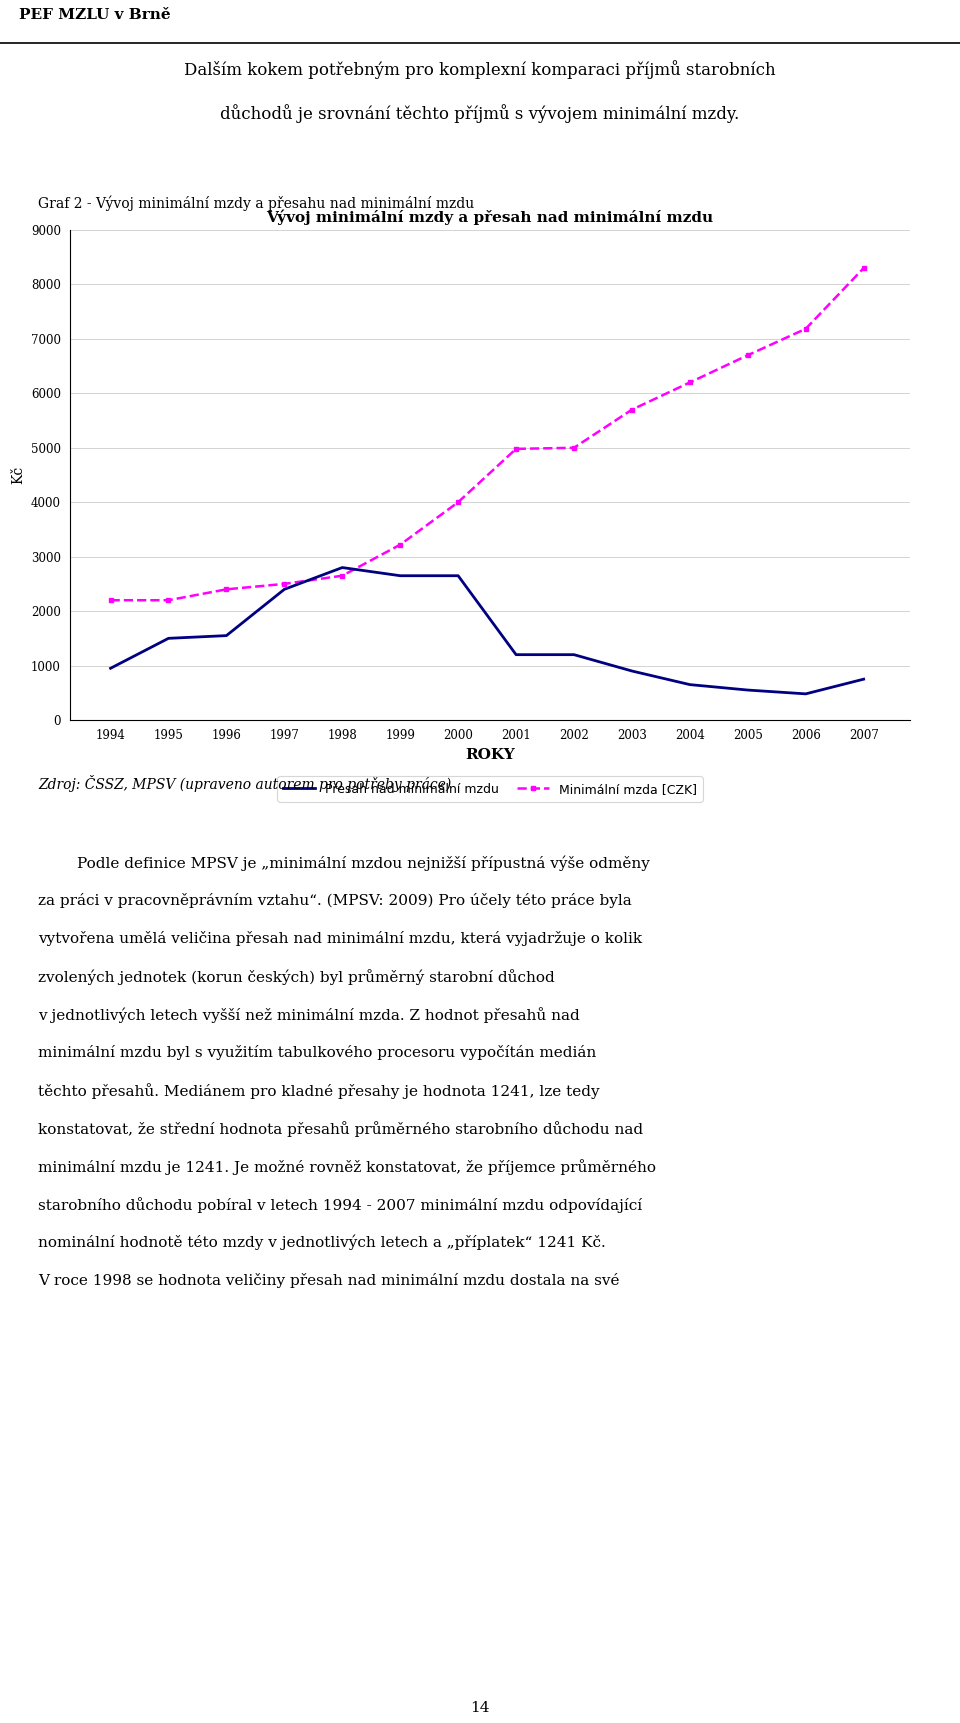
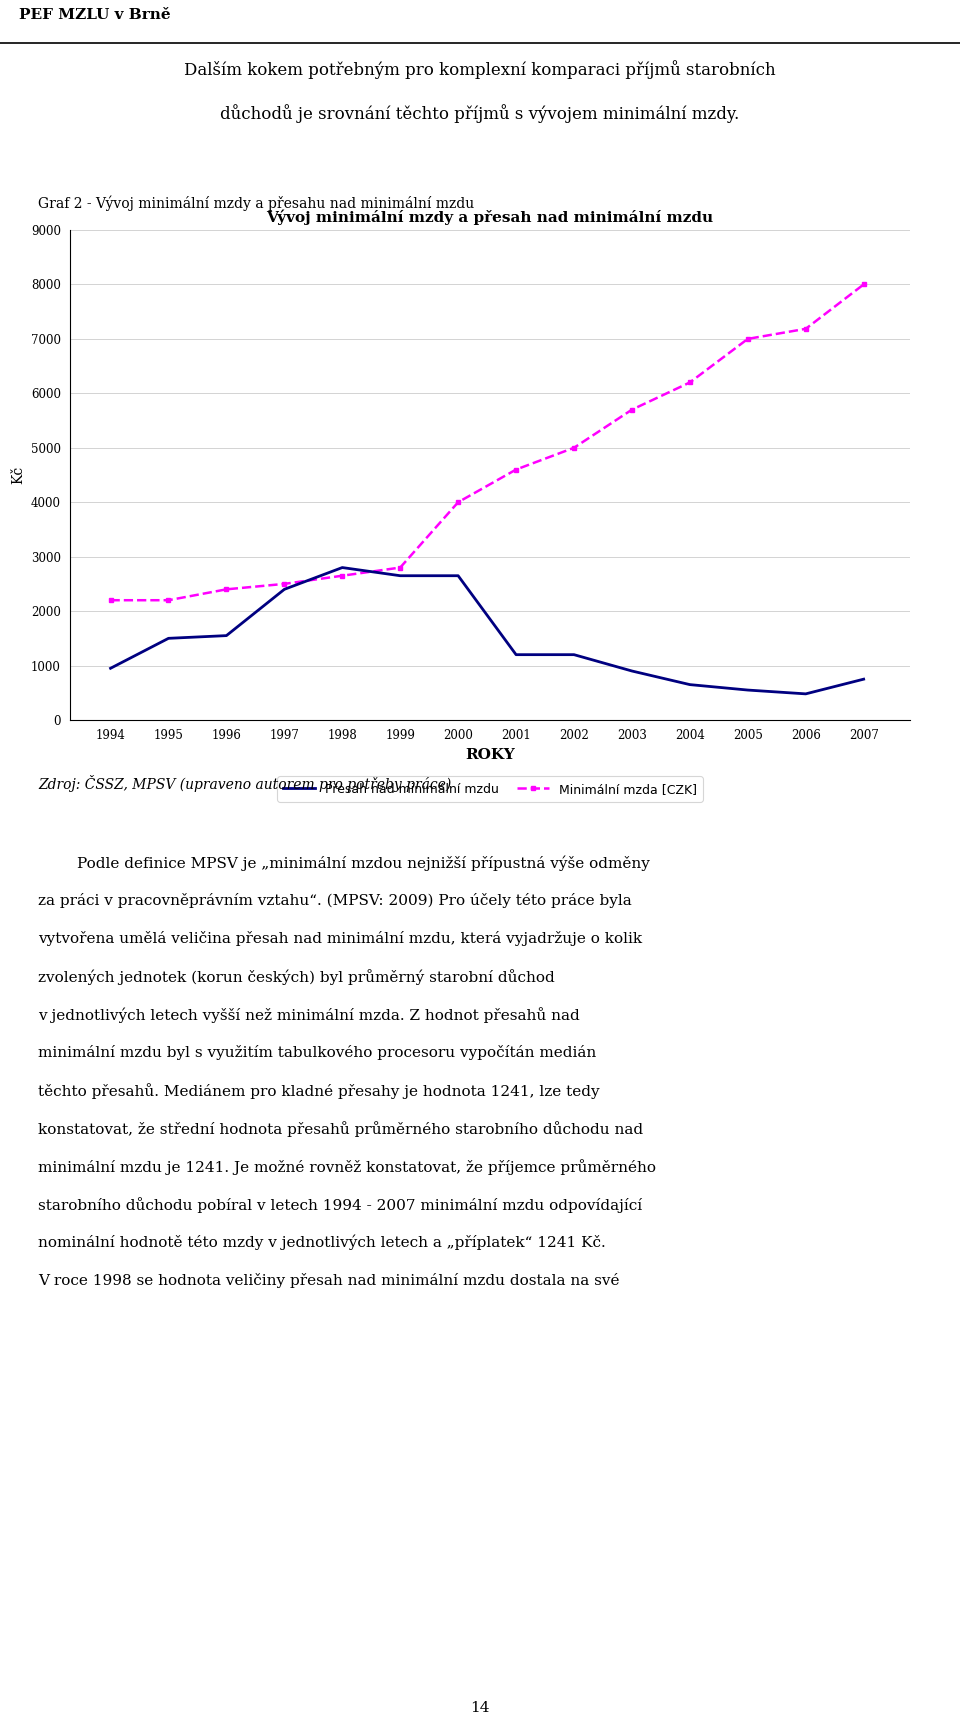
Minimální mzda [CZK]/1999: 3220 -> 2800
Minimální mzda [CZK]/2001: 4980 -> 4600
Minimální mzda [CZK]/2005: 6700 -> 7000
Minimální mzda [CZK]/2007: 8300 -> 8000
